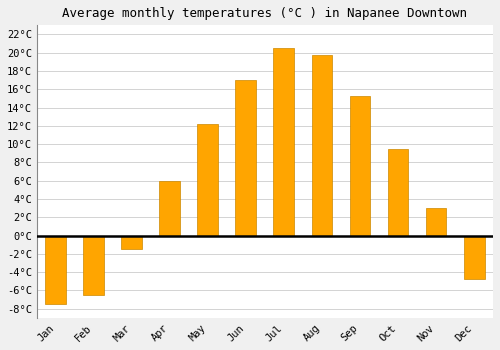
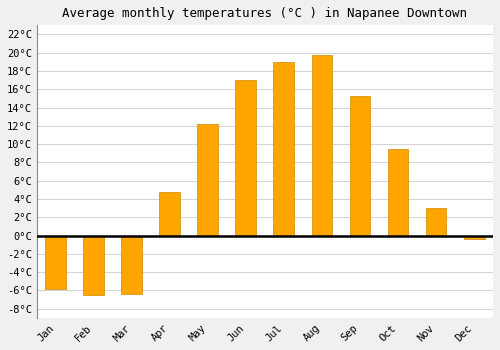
Jan: -7.5°C -> -5.8°C
Mar: -1.5°C -> -6.4°C
Apr: 6.0°C -> 4.8°C
Jul: 20.5°C -> 19.0°C
Dec: -4.8°C -> -0.4°C
